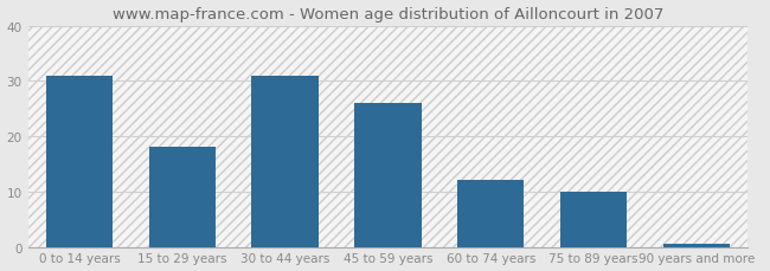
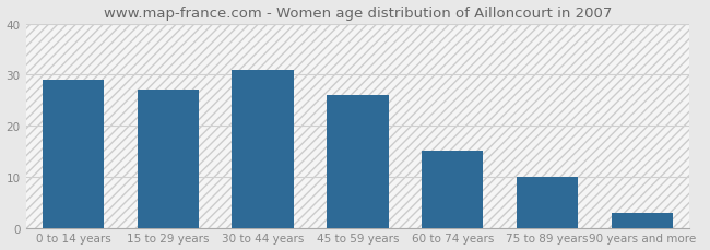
0 to 14 years: 31.0 -> 29.0
15 to 29 years: 18.0 -> 27.0
60 to 74 years: 12.0 -> 15.0
90 years and more: 0.5 -> 3.0
